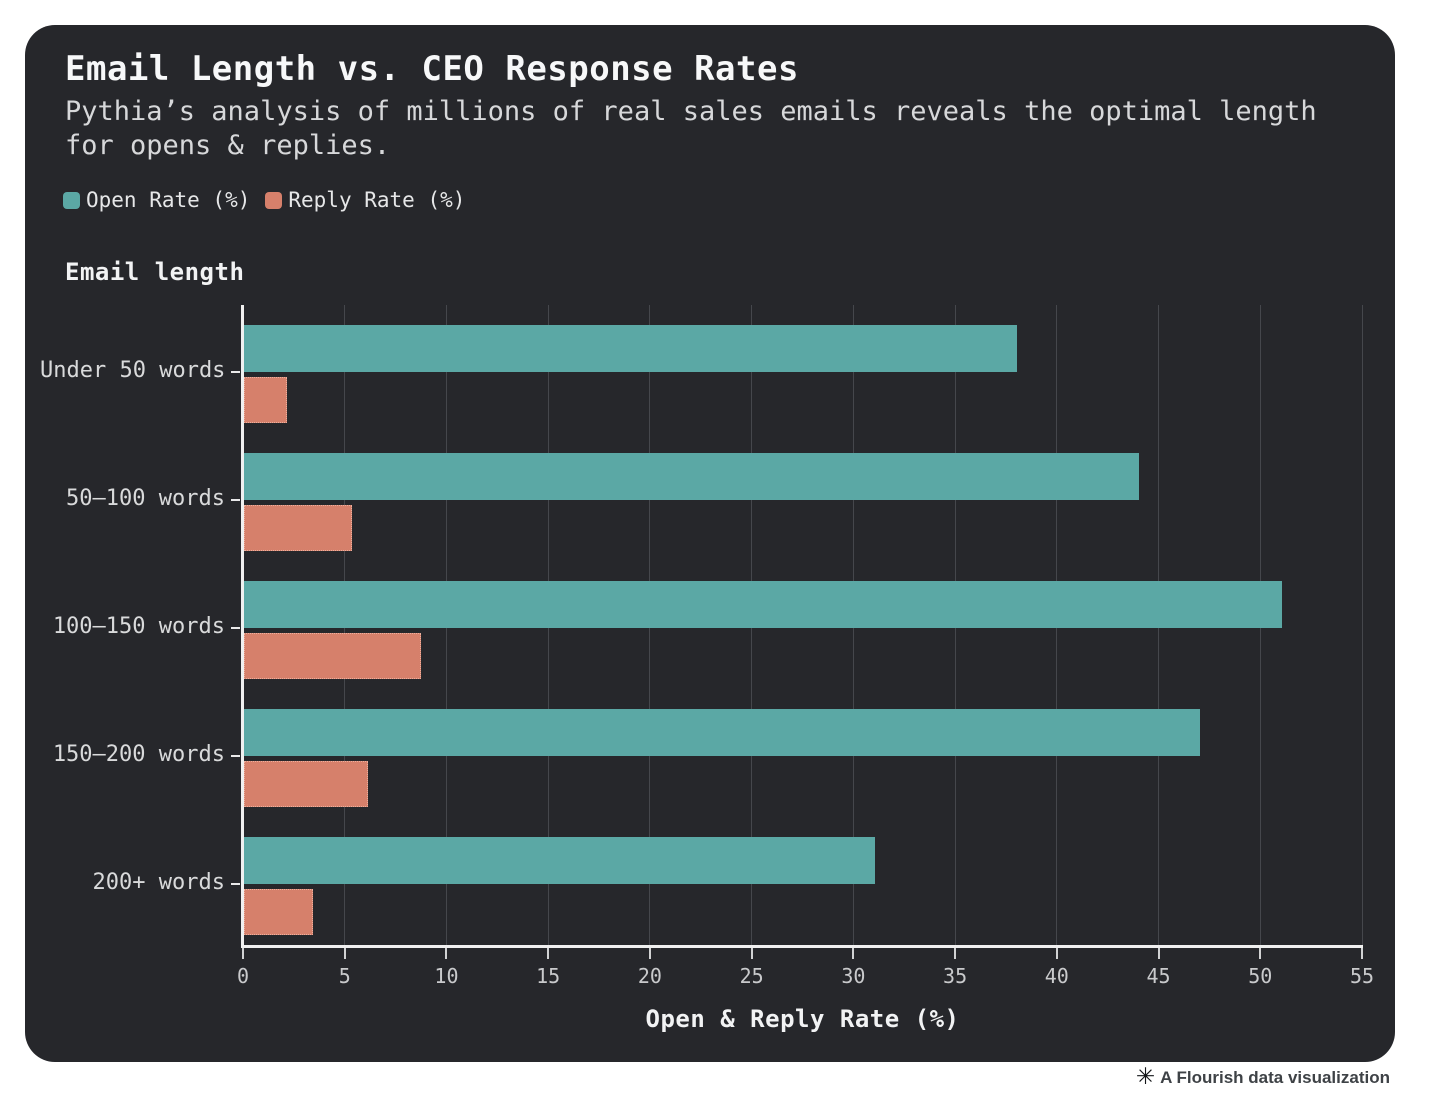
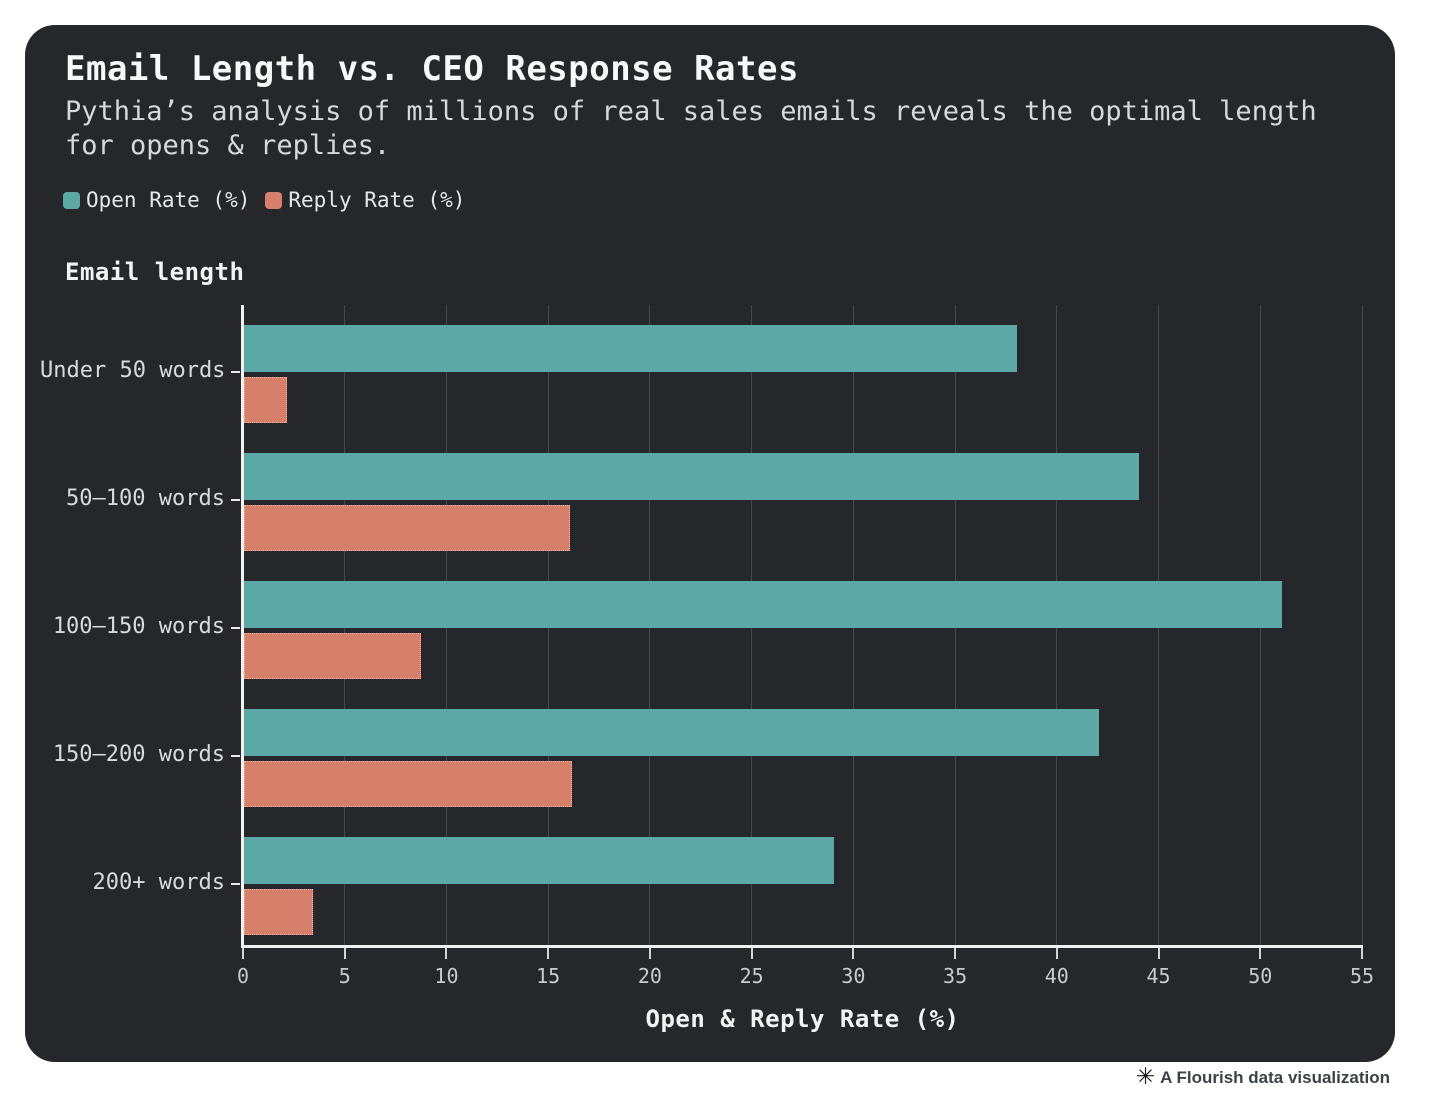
Reply Rate (%)/50–100 words: 5.3 -> 16.0
Open Rate (%)/150–200 words: 47 -> 42
Reply Rate (%)/150–200 words: 6.1 -> 16.1
Open Rate (%)/200+ words: 31 -> 29
